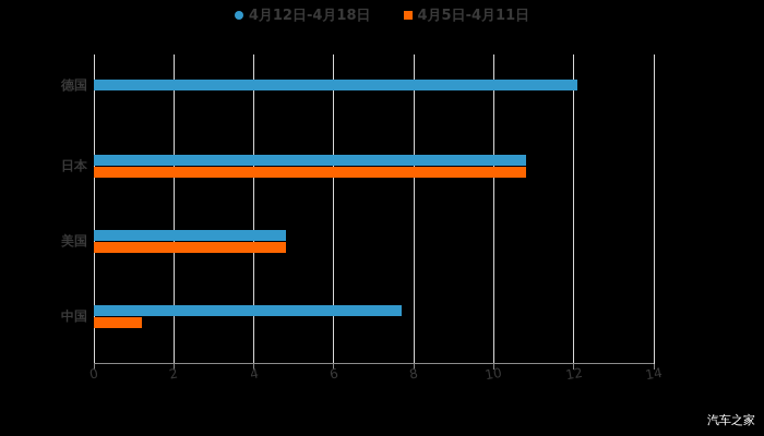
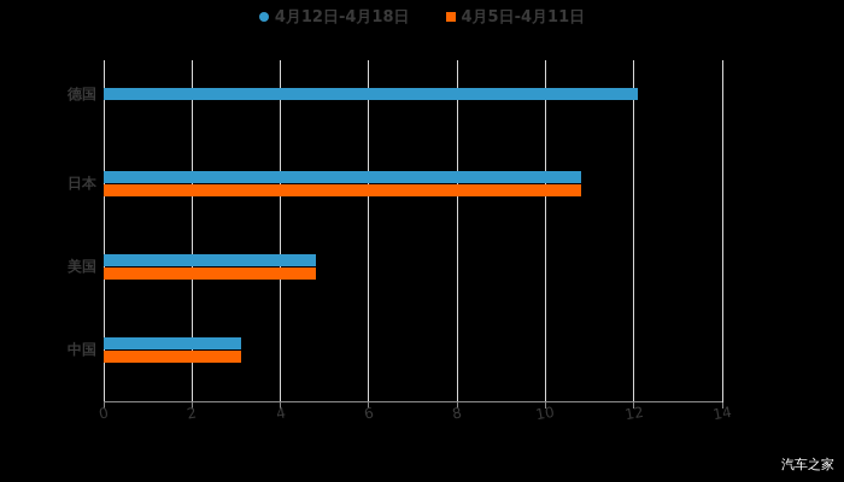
4月12日-4月18日/中国: 7.7 -> 3.1
4月5日-4月11日/中国: 1.2 -> 3.1
